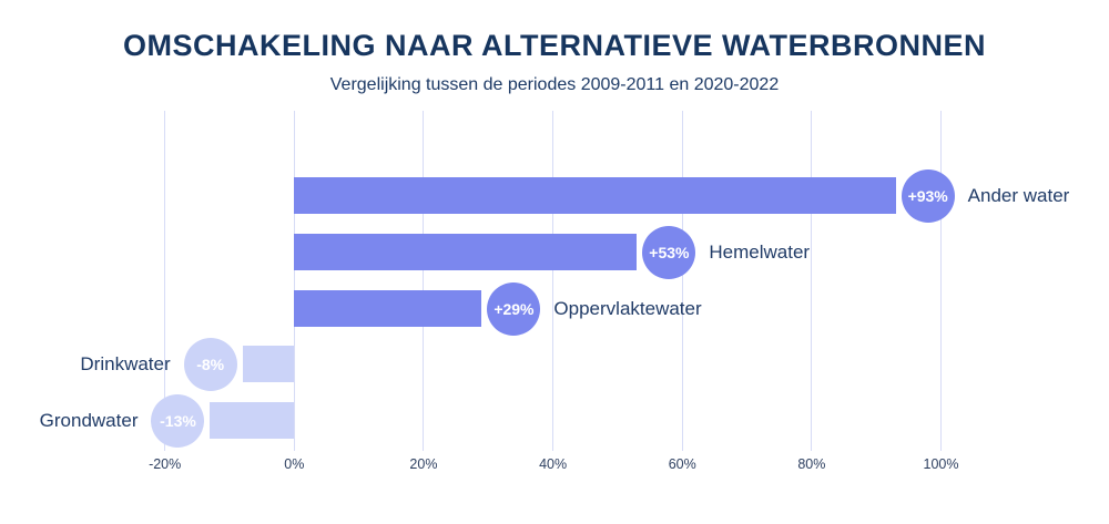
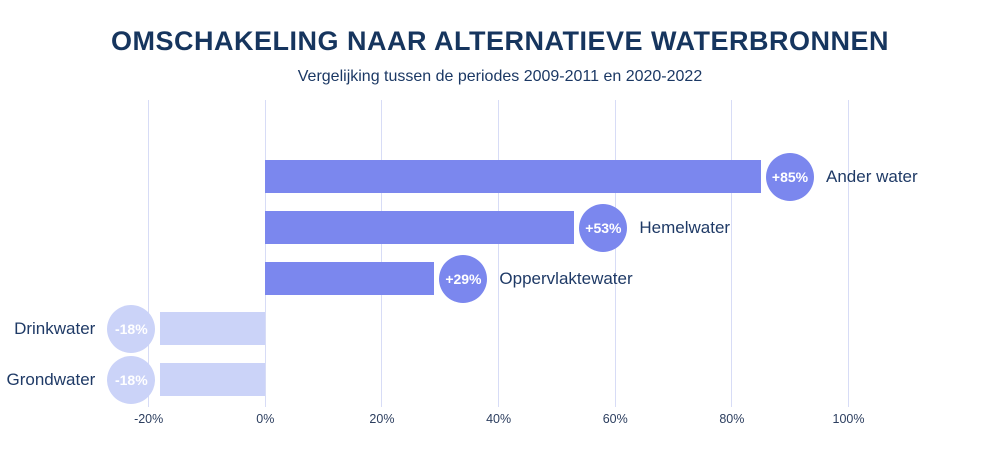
Ander water: +93% -> +85%
Drinkwater: -8% -> -18%
Grondwater: -13% -> -18%
